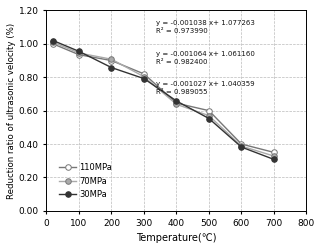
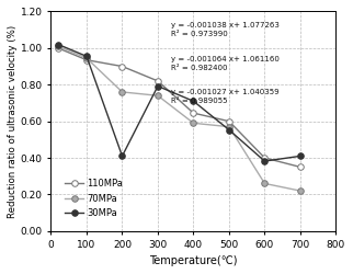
70MPa/200: 0.91 -> 0.76
30MPa/200: 0.86 -> 0.41
70MPa/300: 0.80 -> 0.74
70MPa/400: 0.64 -> 0.59
30MPa/400: 0.66 -> 0.71
70MPa/600: 0.39 -> 0.26
70MPa/700: 0.33 -> 0.22
30MPa/700: 0.31 -> 0.41
